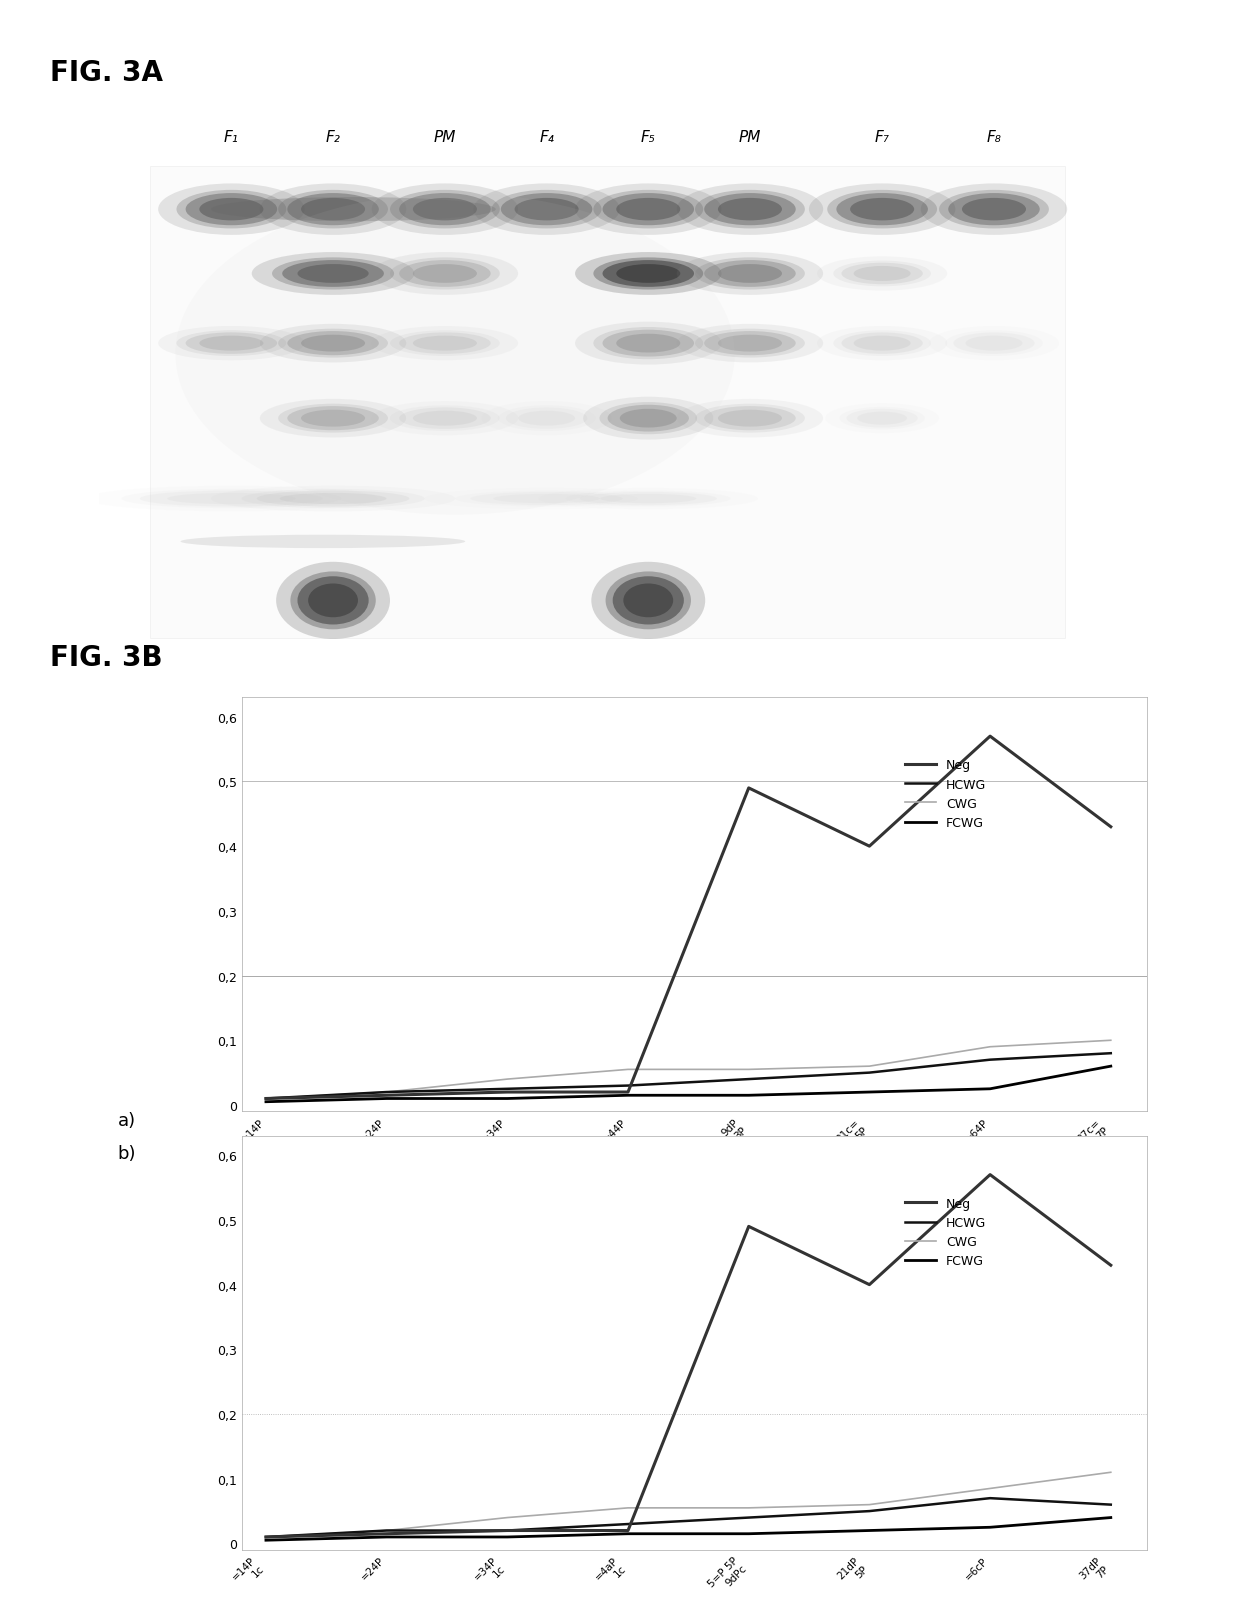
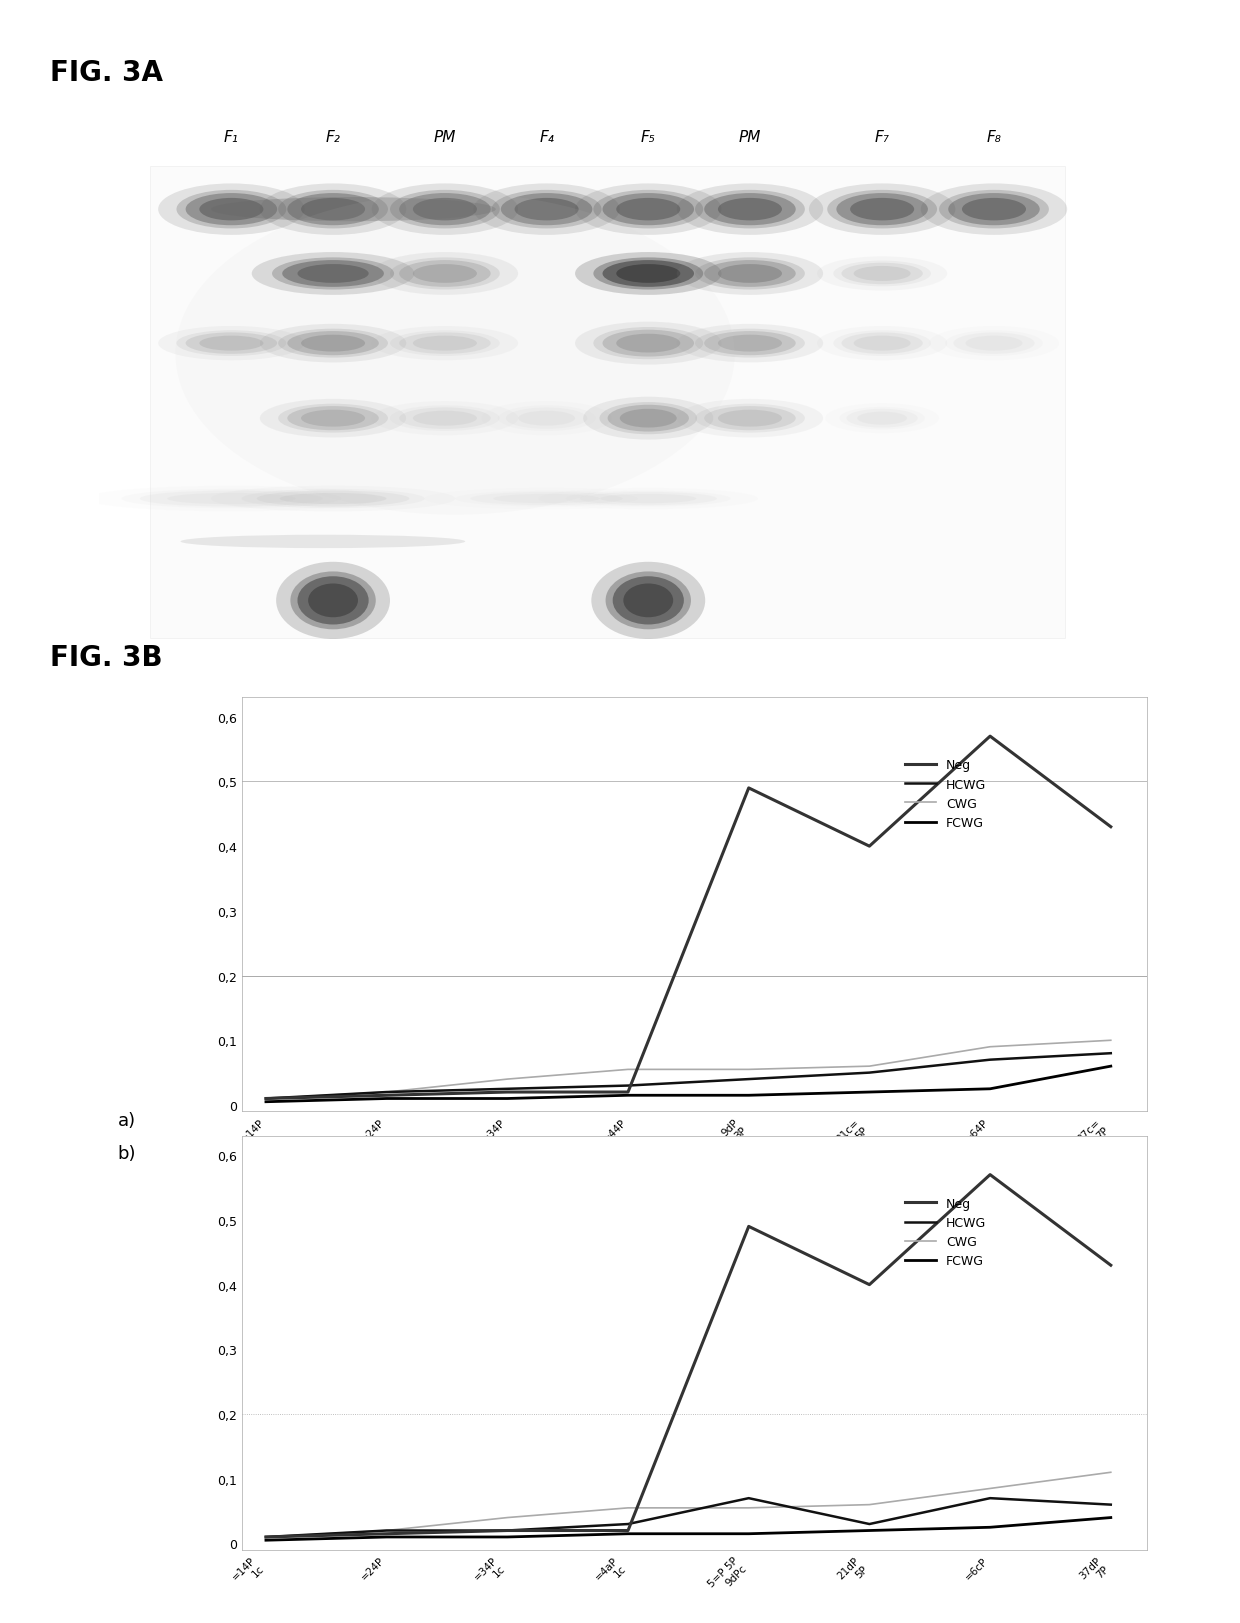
HCWG/5=P 5P 9dPc: 0,04 -> 0,07
HCWG/21dP 5P: 0,05 -> 0,03
